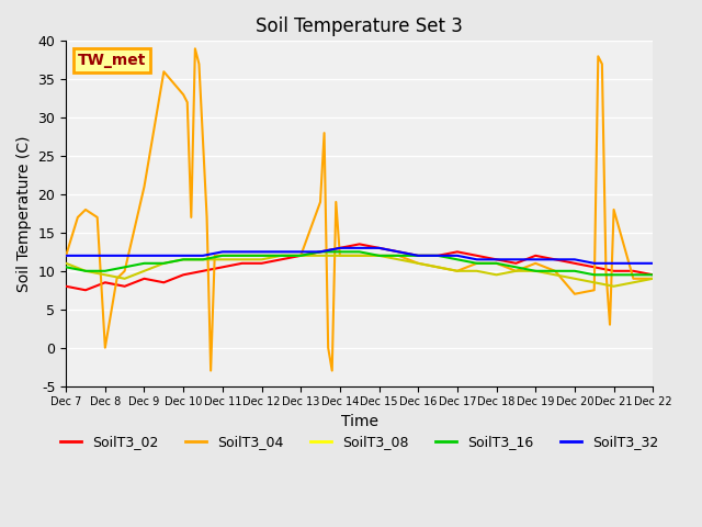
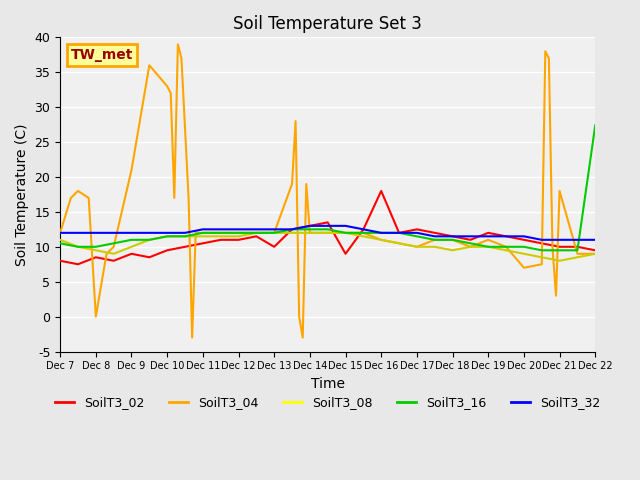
SoilT3_02/Dec 13: 12.0 -> 10.0
SoilT3_02/Dec 15: 13.0 -> 9.0
SoilT3_02/Dec 16: 12.0 -> 18.0
SoilT3_16/Dec 22: 9.5 -> 27.4
